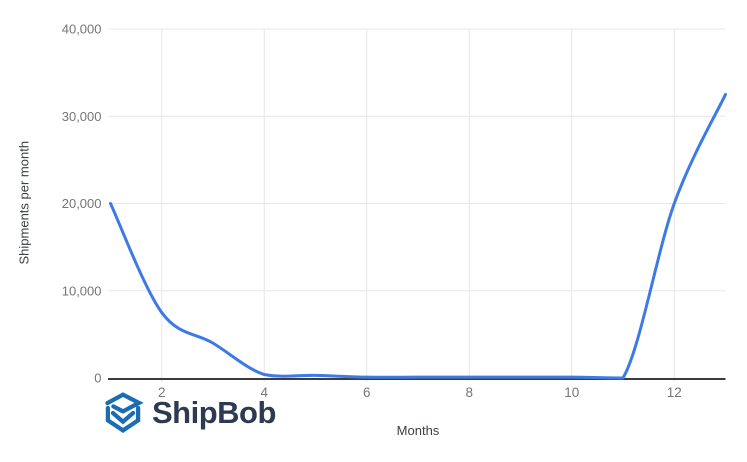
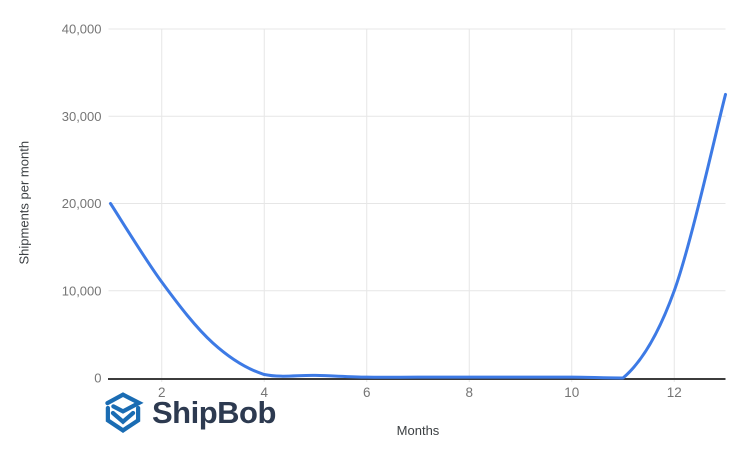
2: 8000 -> 11000
12: 20000 -> 10000
